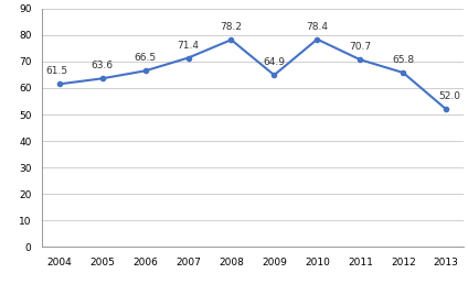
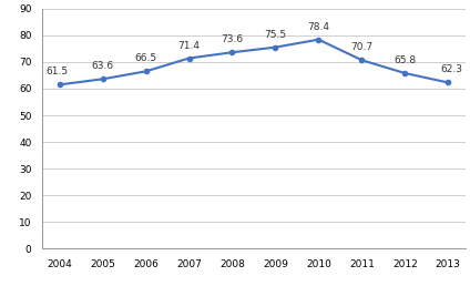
2008: 78.2 -> 73.6
2009: 64.9 -> 75.5
2013: 52.0 -> 62.3
